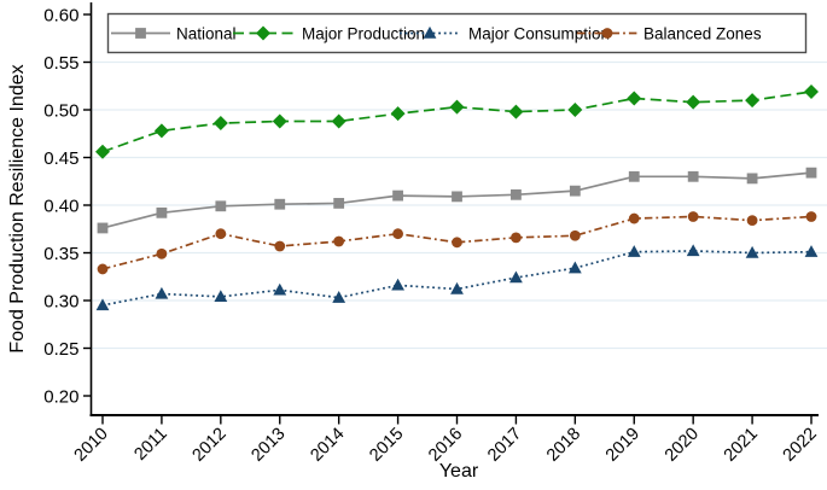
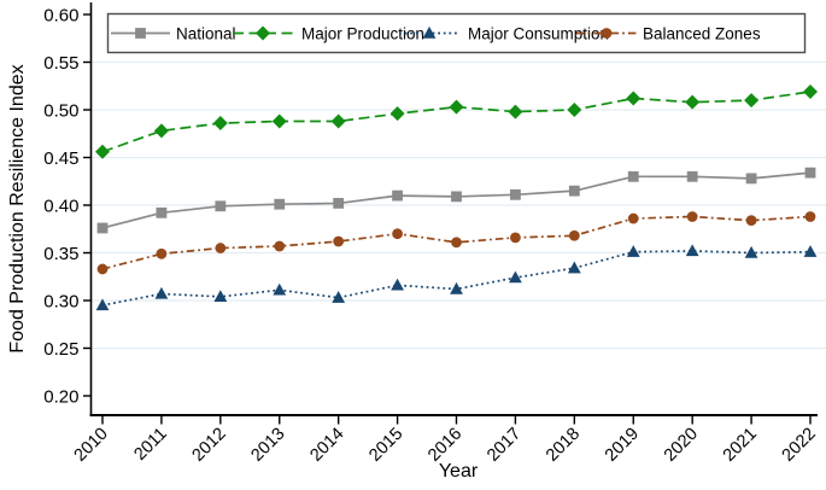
Balanced Zones/2012: 0.37 -> 0.35
